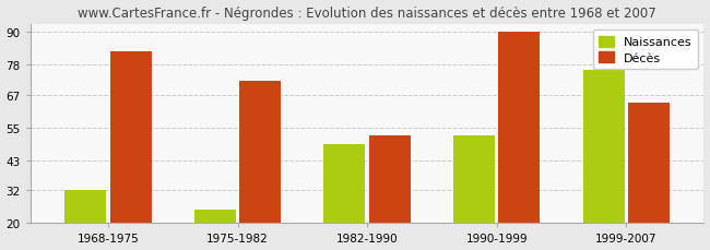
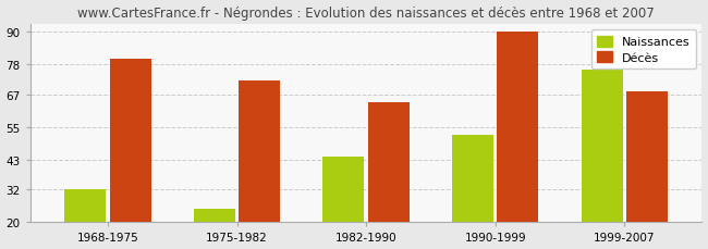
Décès/1968-1975: 83 -> 80
Naissances/1982-1990: 49 -> 44
Décès/1982-1990: 52 -> 64
Décès/1999-2007: 64 -> 68
